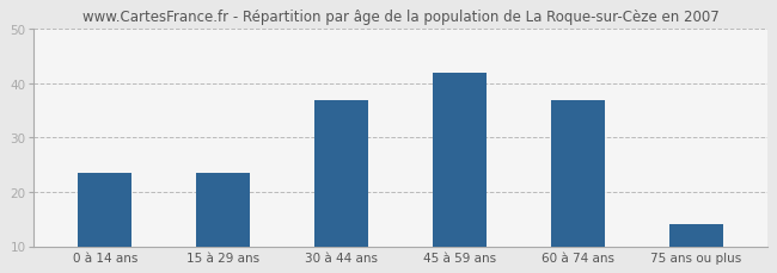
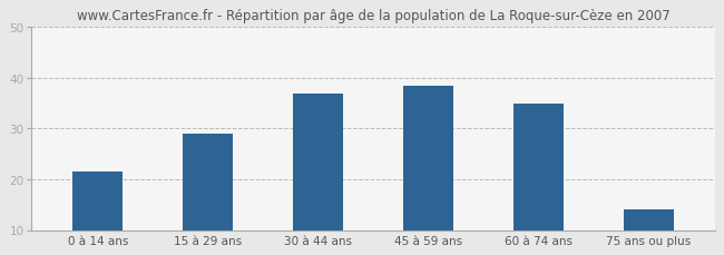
0 à 14 ans: 23.5 -> 21.5
15 à 29 ans: 23.5 -> 29.0
45 à 59 ans: 42.0 -> 38.5
60 à 74 ans: 37.0 -> 35.0
